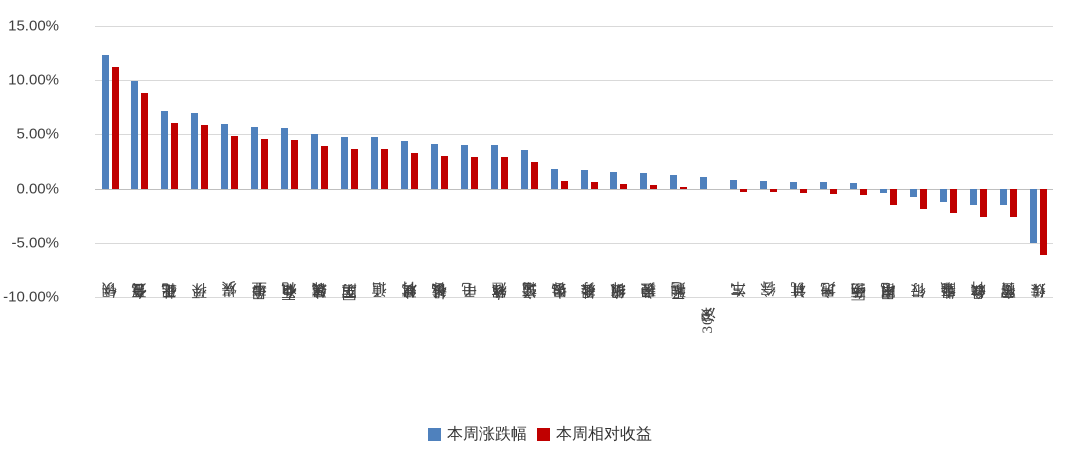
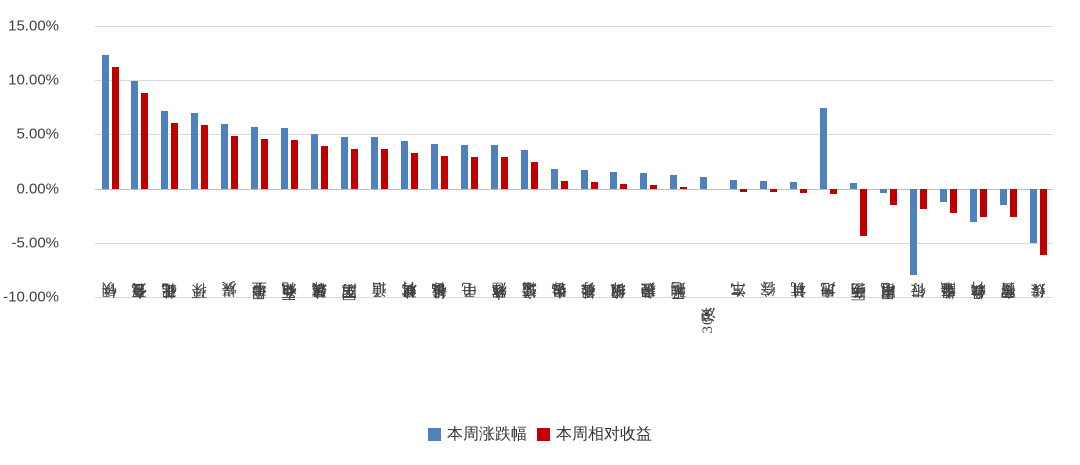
本周涨跌幅/房地产: 0.6% -> 7.4%
本周相对收益/医药生物: -0.6% -> -4.4%
本周涨跌幅/银行: -0.8% -> -8.0%
本周涨跌幅/食品饮料: -1.5% -> -3.1%
